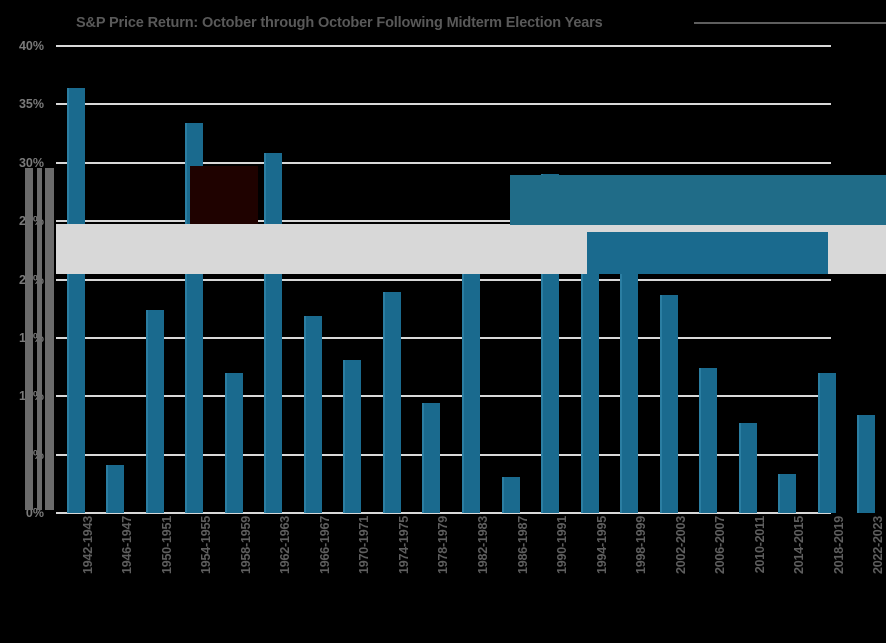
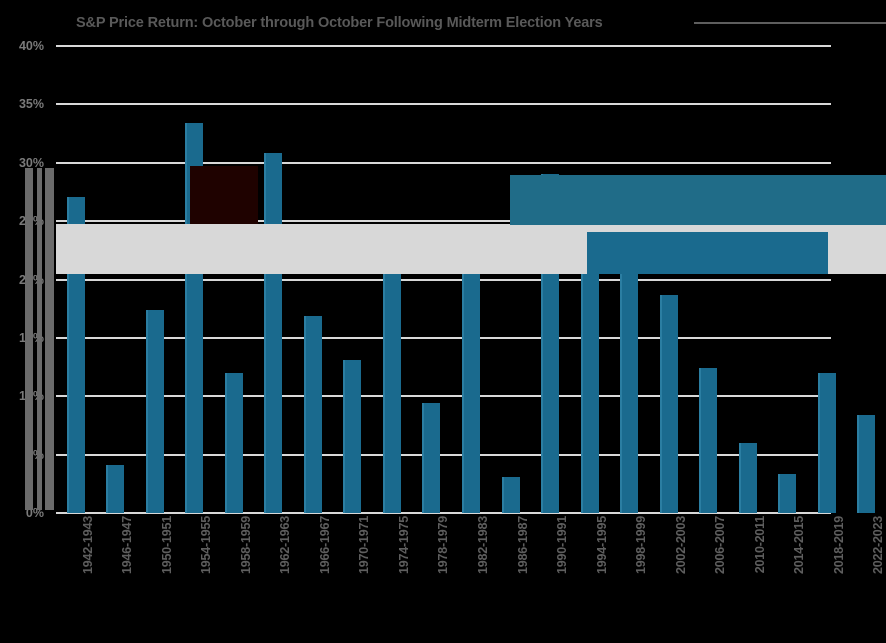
1942-1943: 36.4% -> 27.1%
1974-1975: 18.9% -> 20.5%
2010-2011: 7.7% -> 6.0%
